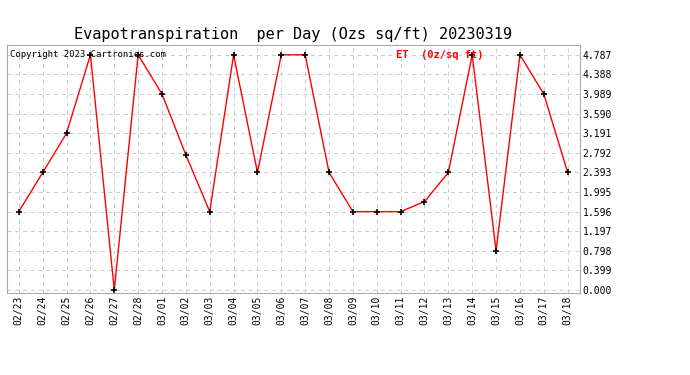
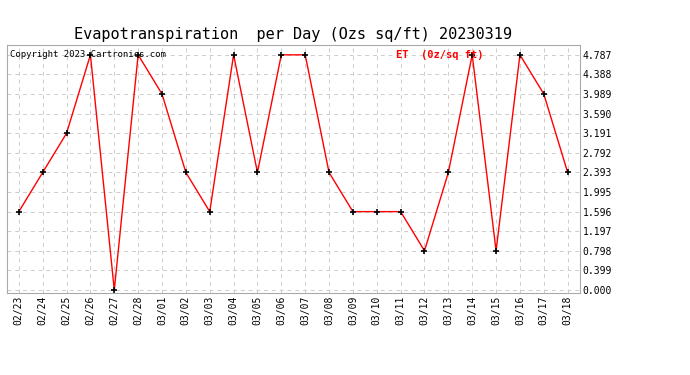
03/02: 2.75 -> 2.39
03/12: 1.80 -> 0.80
